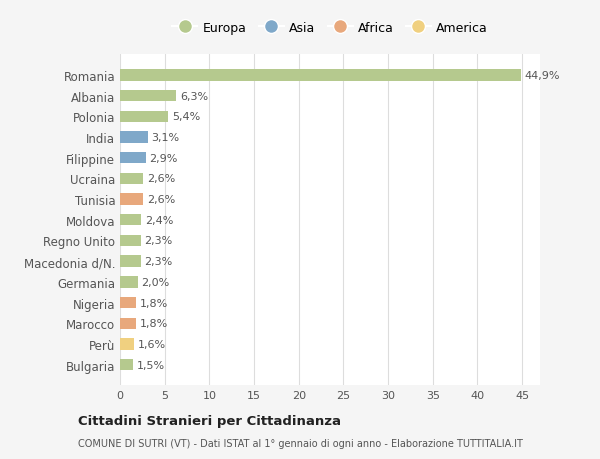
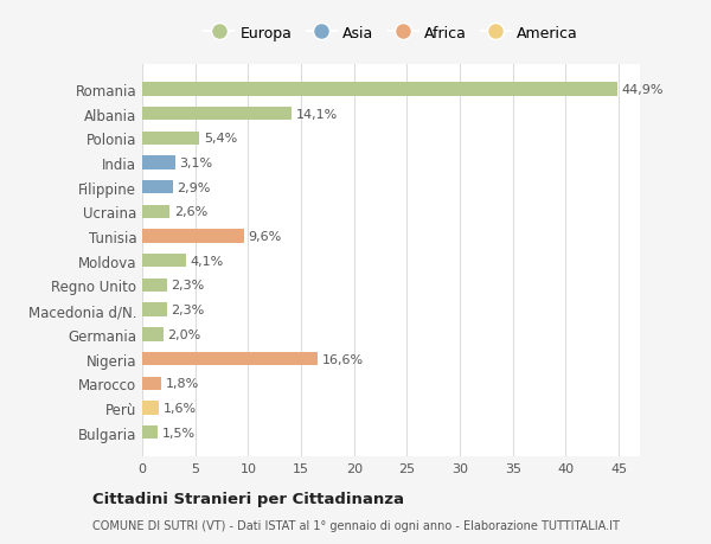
Albania: 6,3% -> 14,1%
Tunisia: 2,6% -> 9,6%
Moldova: 2,4% -> 4,1%
Nigeria: 1,8% -> 16,6%
